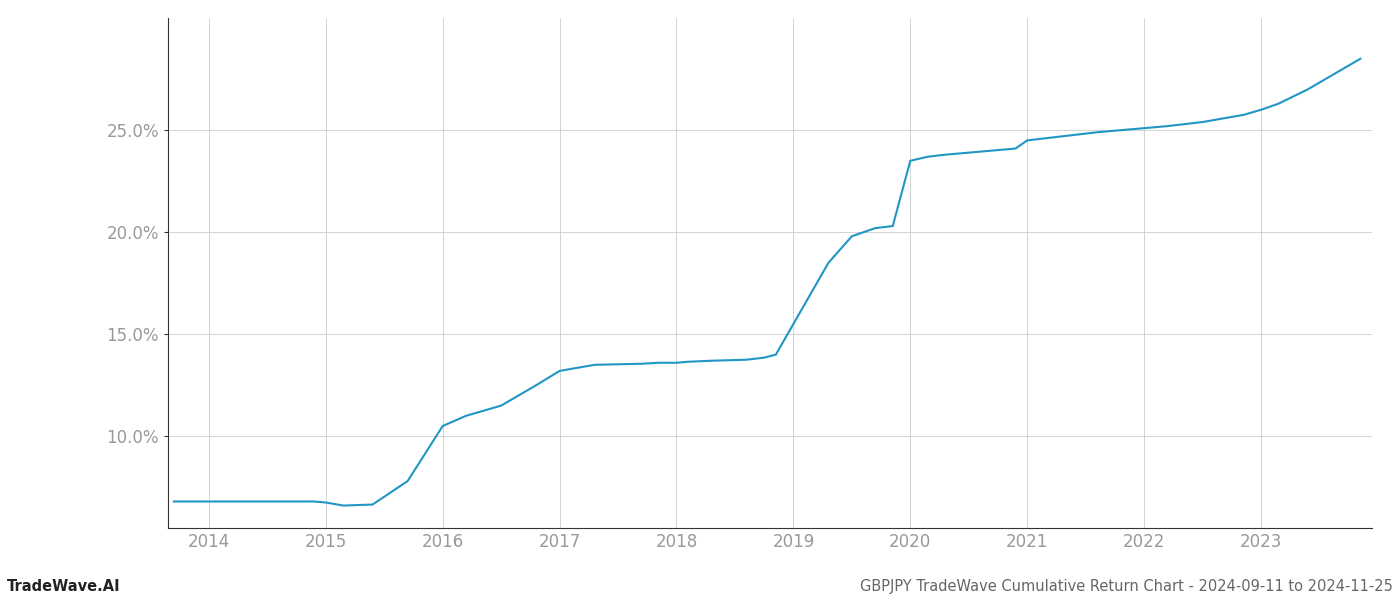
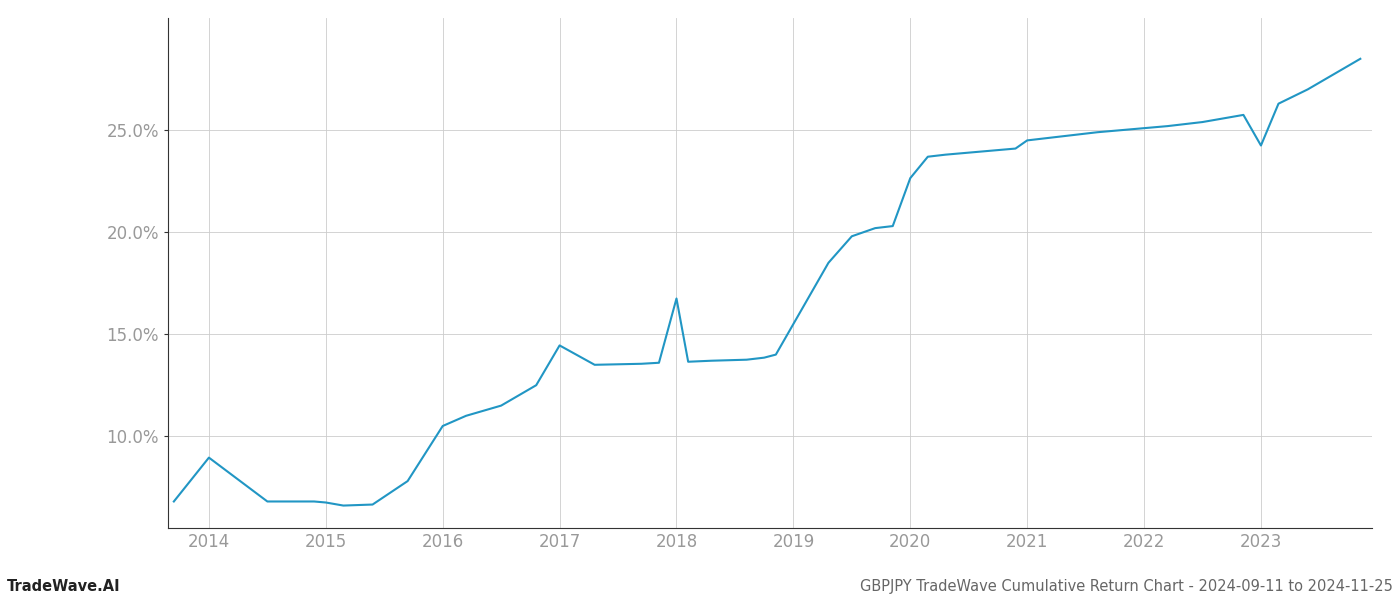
2014: 6.80% -> 8.95%
2017: 13.20% -> 14.45%
2018: 13.60% -> 16.75%
2020: 23.50% -> 22.65%
2023: 26.00% -> 24.25%
